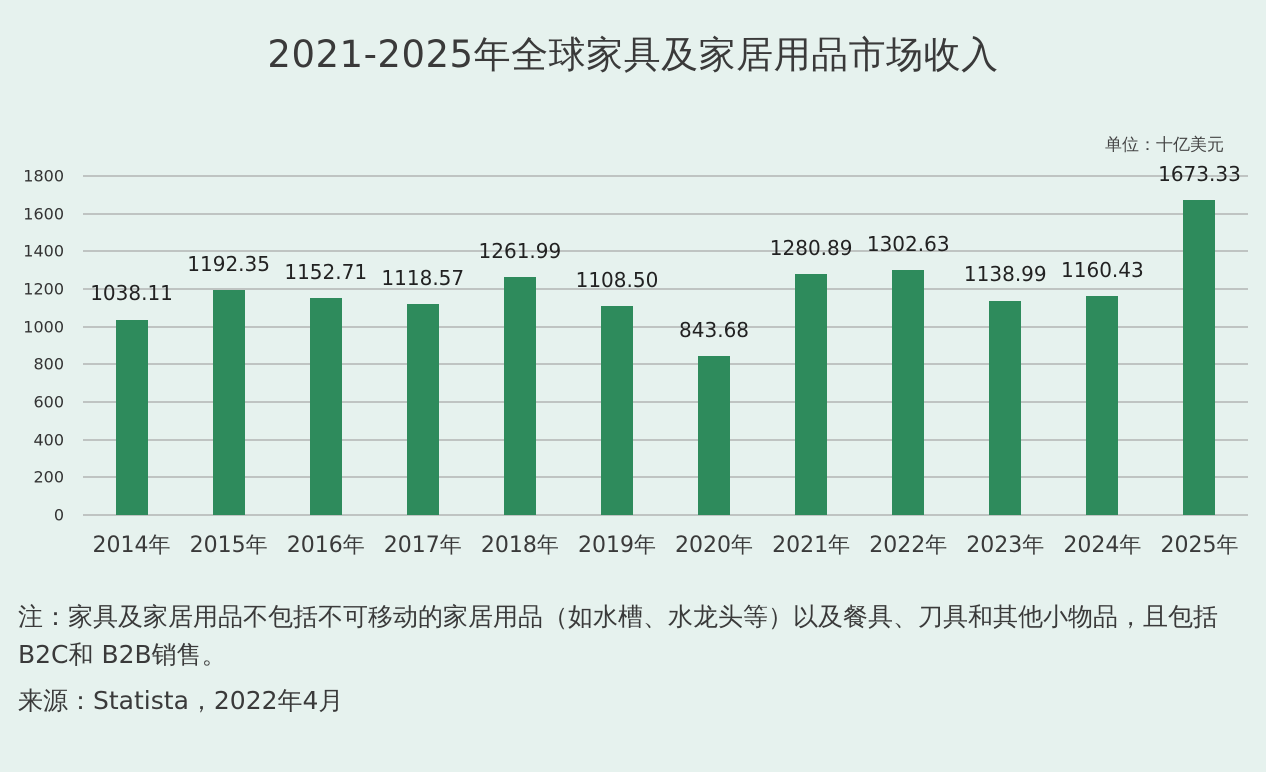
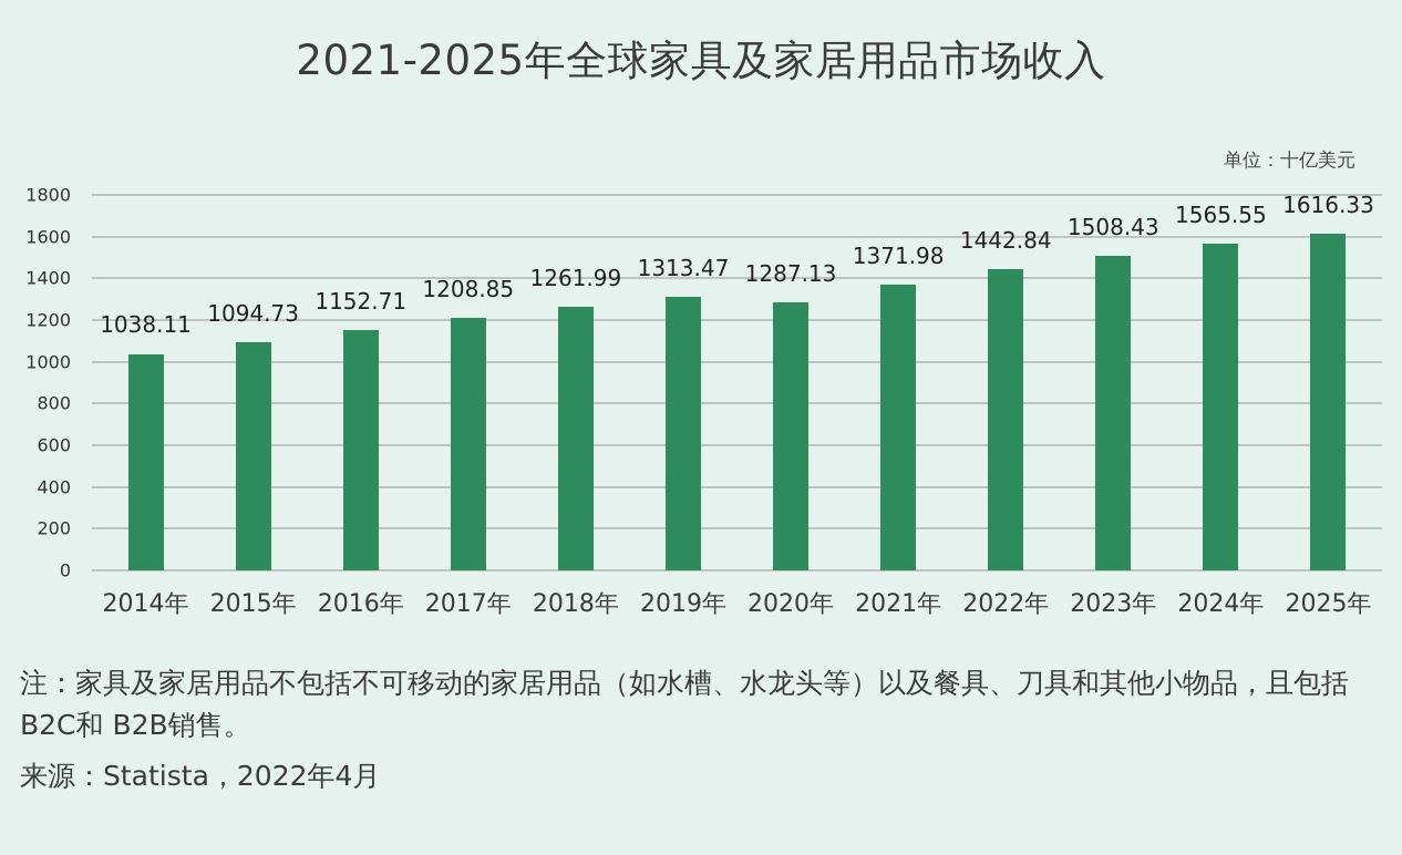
2015年: 1192.35 -> 1094.73
2017年: 1118.57 -> 1208.85
2019年: 1108.50 -> 1313.47
2020年: 843.68 -> 1287.13
2021年: 1280.89 -> 1371.98
2022年: 1302.63 -> 1442.84
2023年: 1138.99 -> 1508.43
2024年: 1160.43 -> 1565.55
2025年: 1673.33 -> 1616.33
